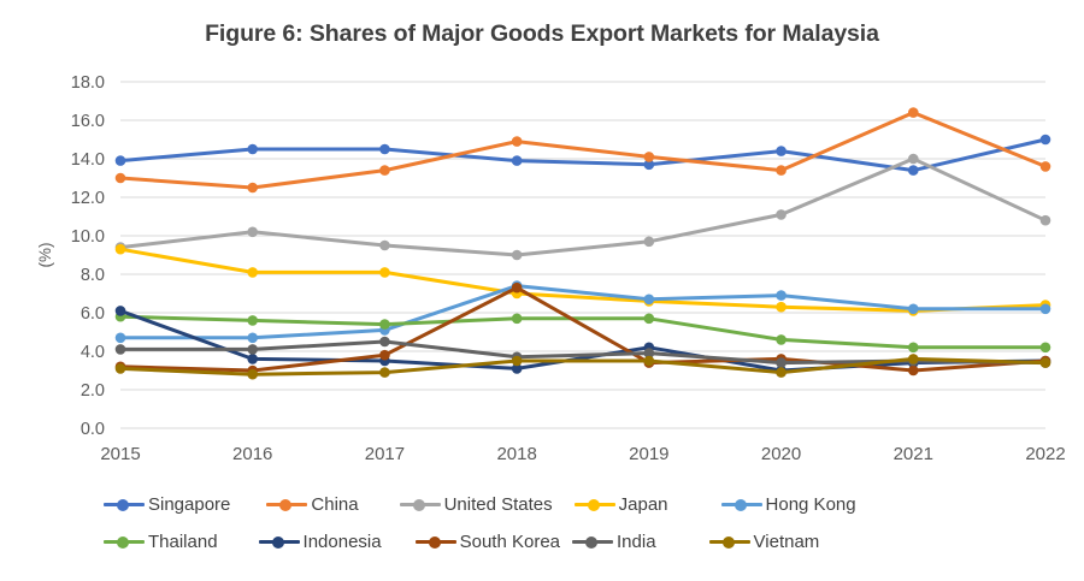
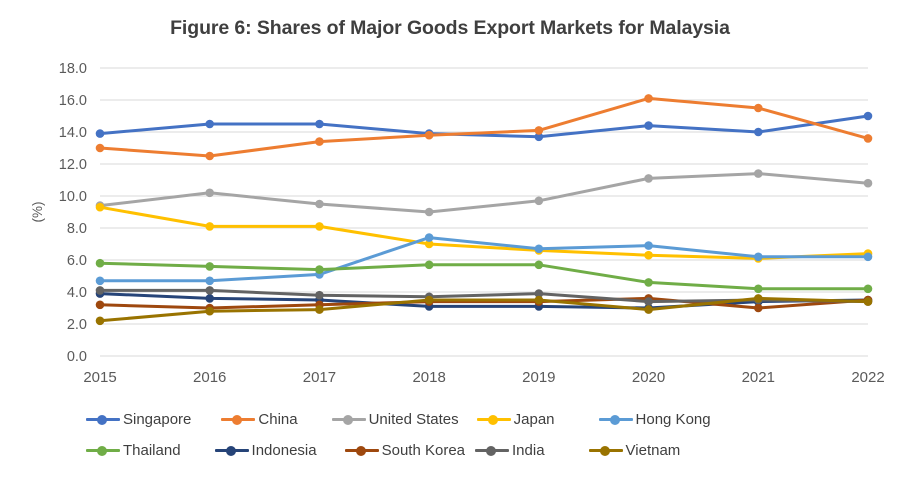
Indonesia/2015: 6.1 -> 3.9
Vietnam/2015: 3.1 -> 2.2
South Korea/2017: 3.8 -> 3.2
India/2017: 4.5 -> 3.8
China/2018: 14.9 -> 13.8
South Korea/2018: 7.3 -> 3.4
Indonesia/2019: 4.2 -> 3.1
China/2020: 13.4 -> 16.1
Singapore/2021: 13.4 -> 14.0
China/2021: 16.4 -> 15.5
United States/2021: 14.0 -> 11.4
